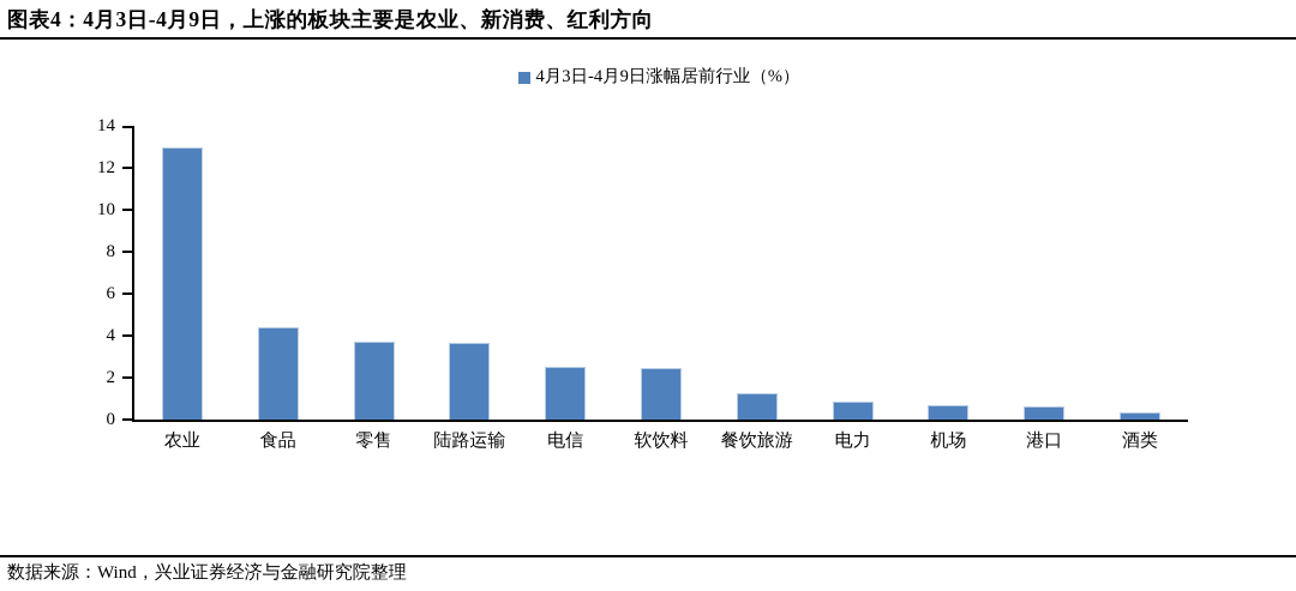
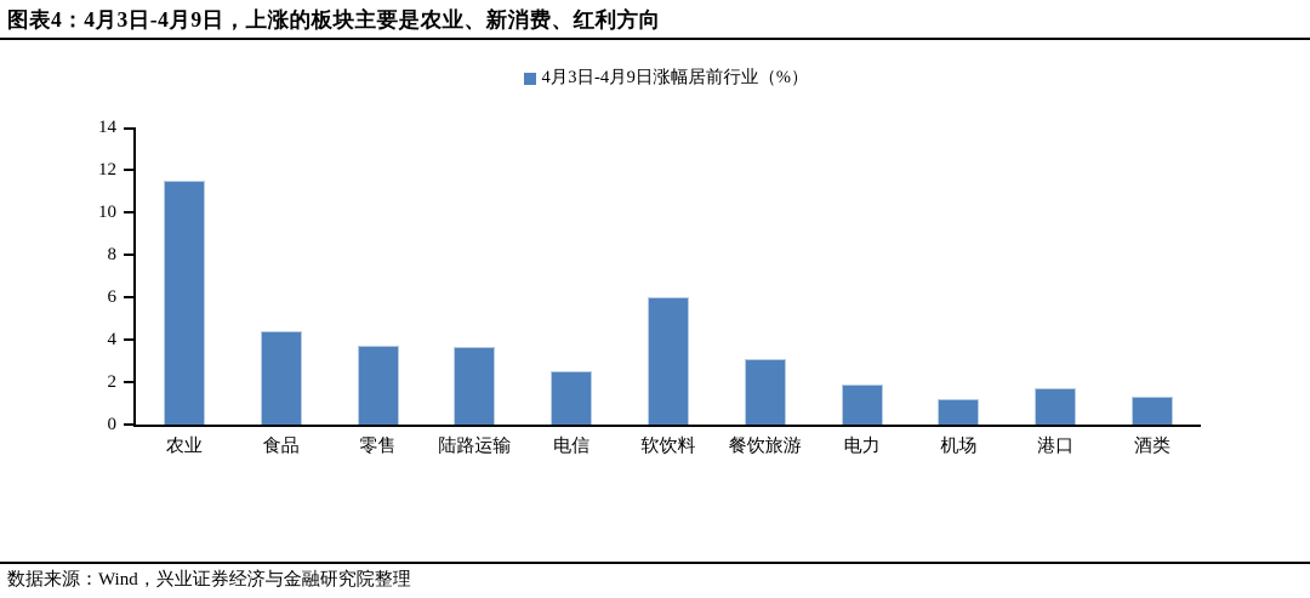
农业: 13.0 -> 11.5
软饮料: 2.5 -> 6.0
餐饮旅游: 1.2 -> 3.1
电力: 0.8 -> 1.9
机场: 0.7 -> 1.2
港口: 0.6 -> 1.7
酒类: 0.3 -> 1.3
